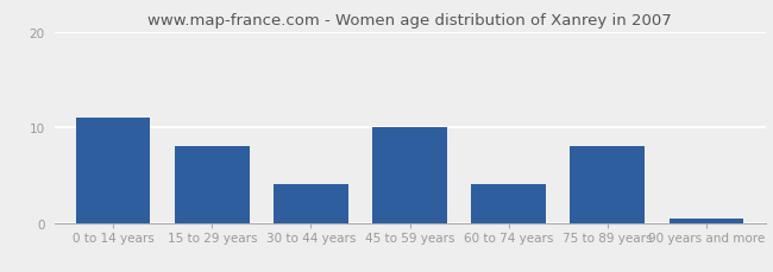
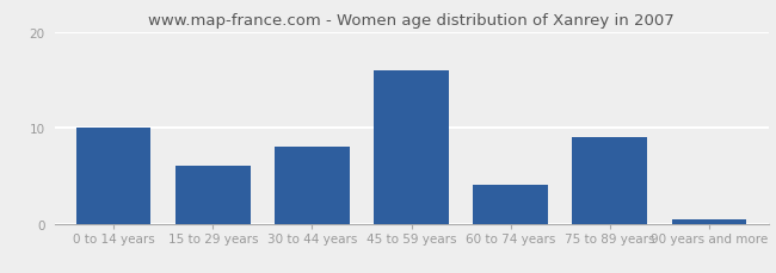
0 to 14 years: 11.0 -> 10.0
15 to 29 years: 8.0 -> 6.0
30 to 44 years: 4.0 -> 8.0
45 to 59 years: 10.0 -> 16.0
75 to 89 years: 8.0 -> 9.0
